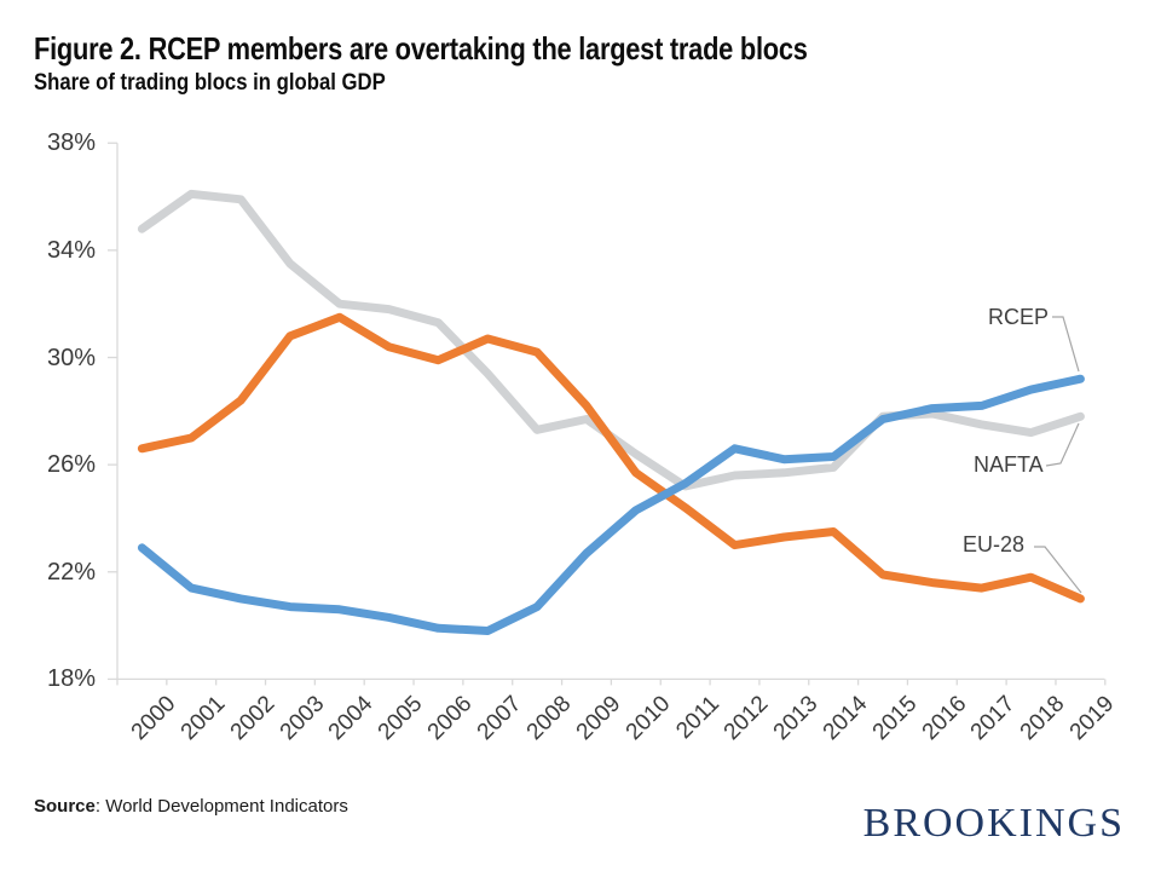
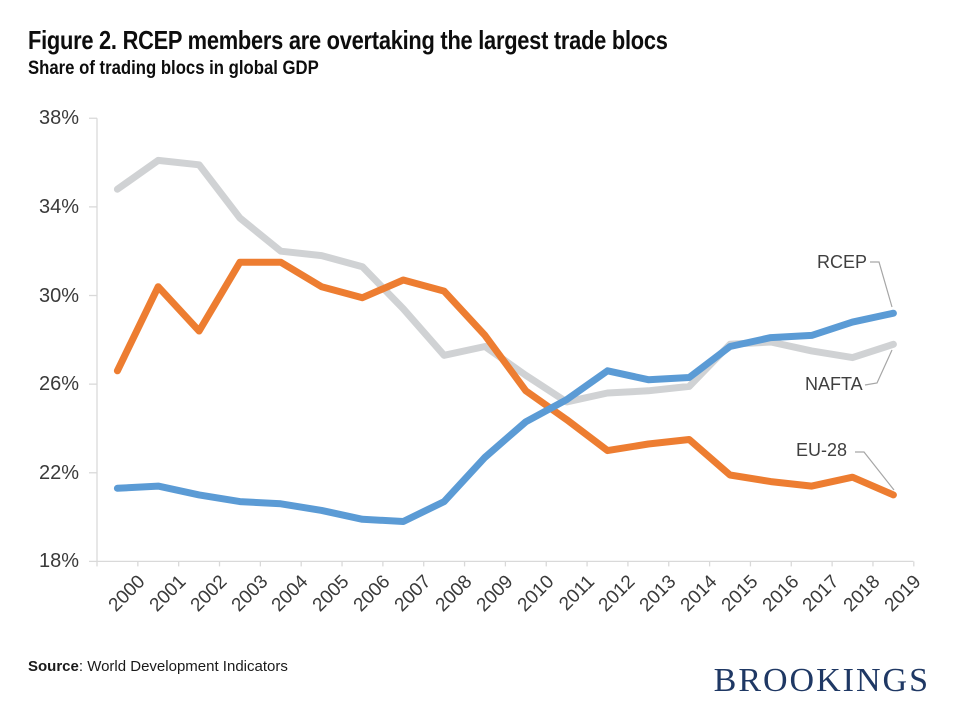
RCEP/2000: 22.9% -> 21.3%
EU-28/2001: 27.0% -> 30.4%
EU-28/2003: 30.8% -> 31.5%
